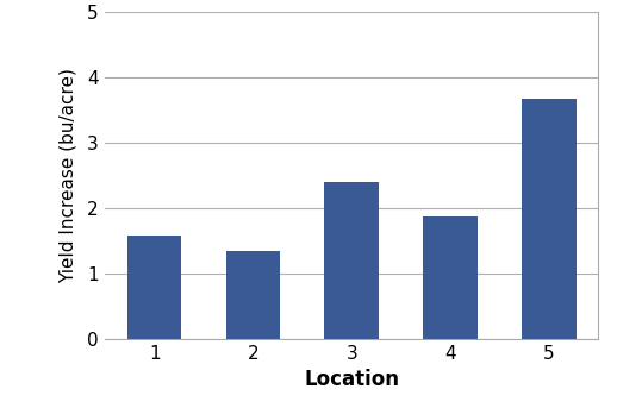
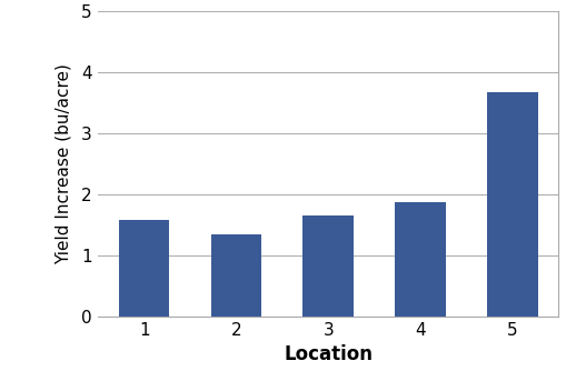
3: 2.40 -> 1.65
